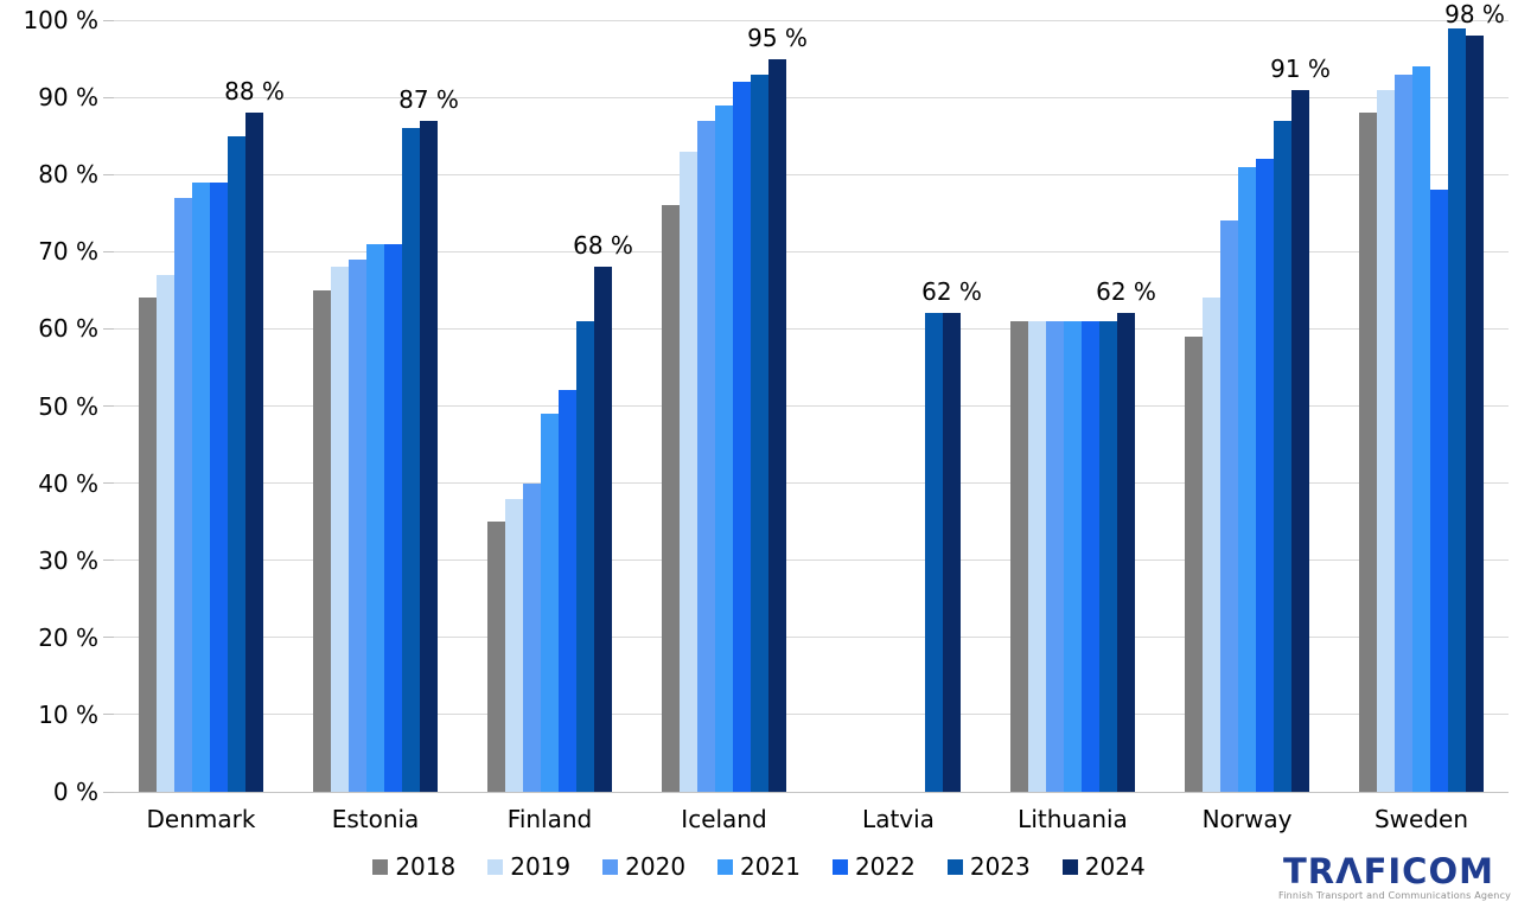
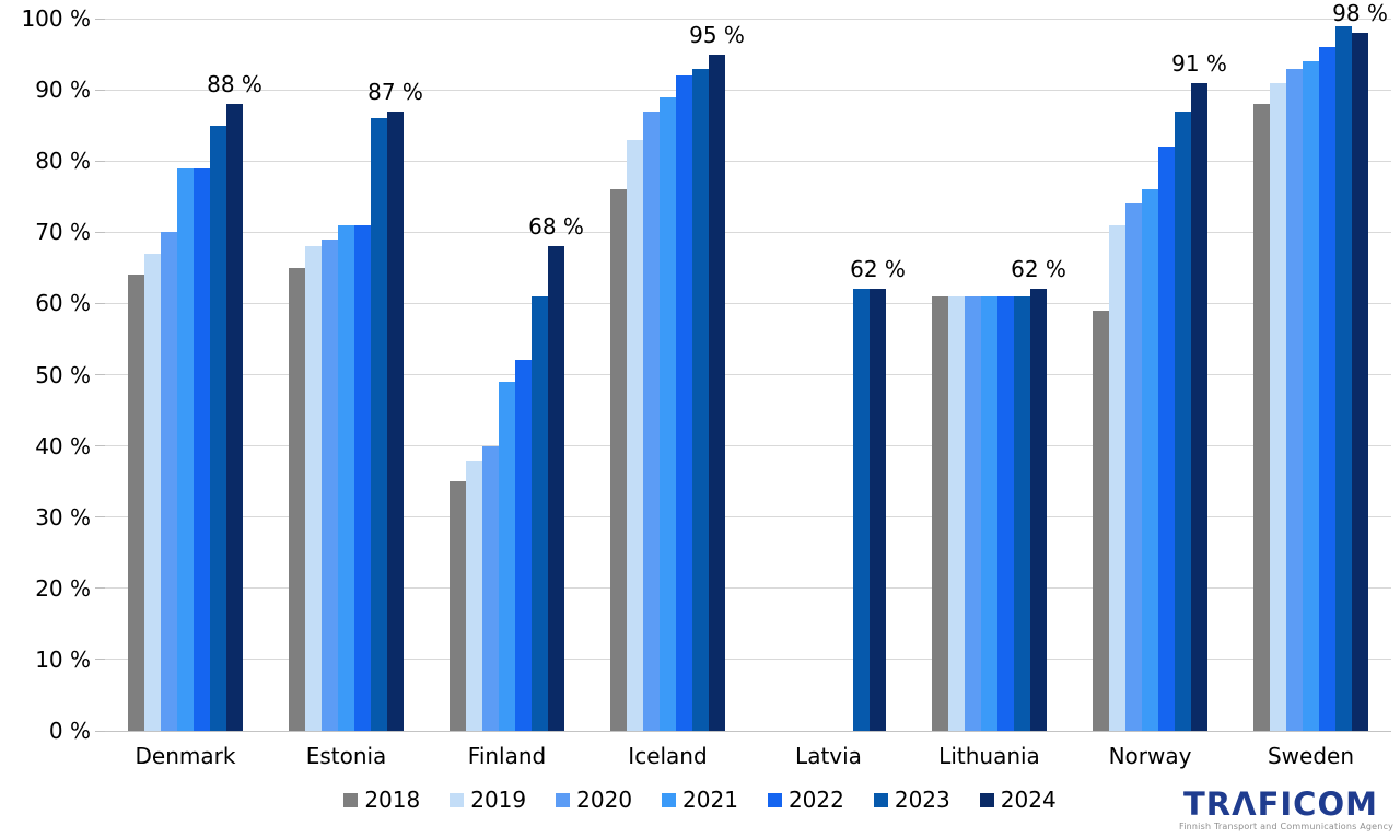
2020/Denmark: 77% -> 70%
2019/Norway: 64% -> 71%
2021/Norway: 81% -> 76%
2022/Sweden: 78% -> 96%
